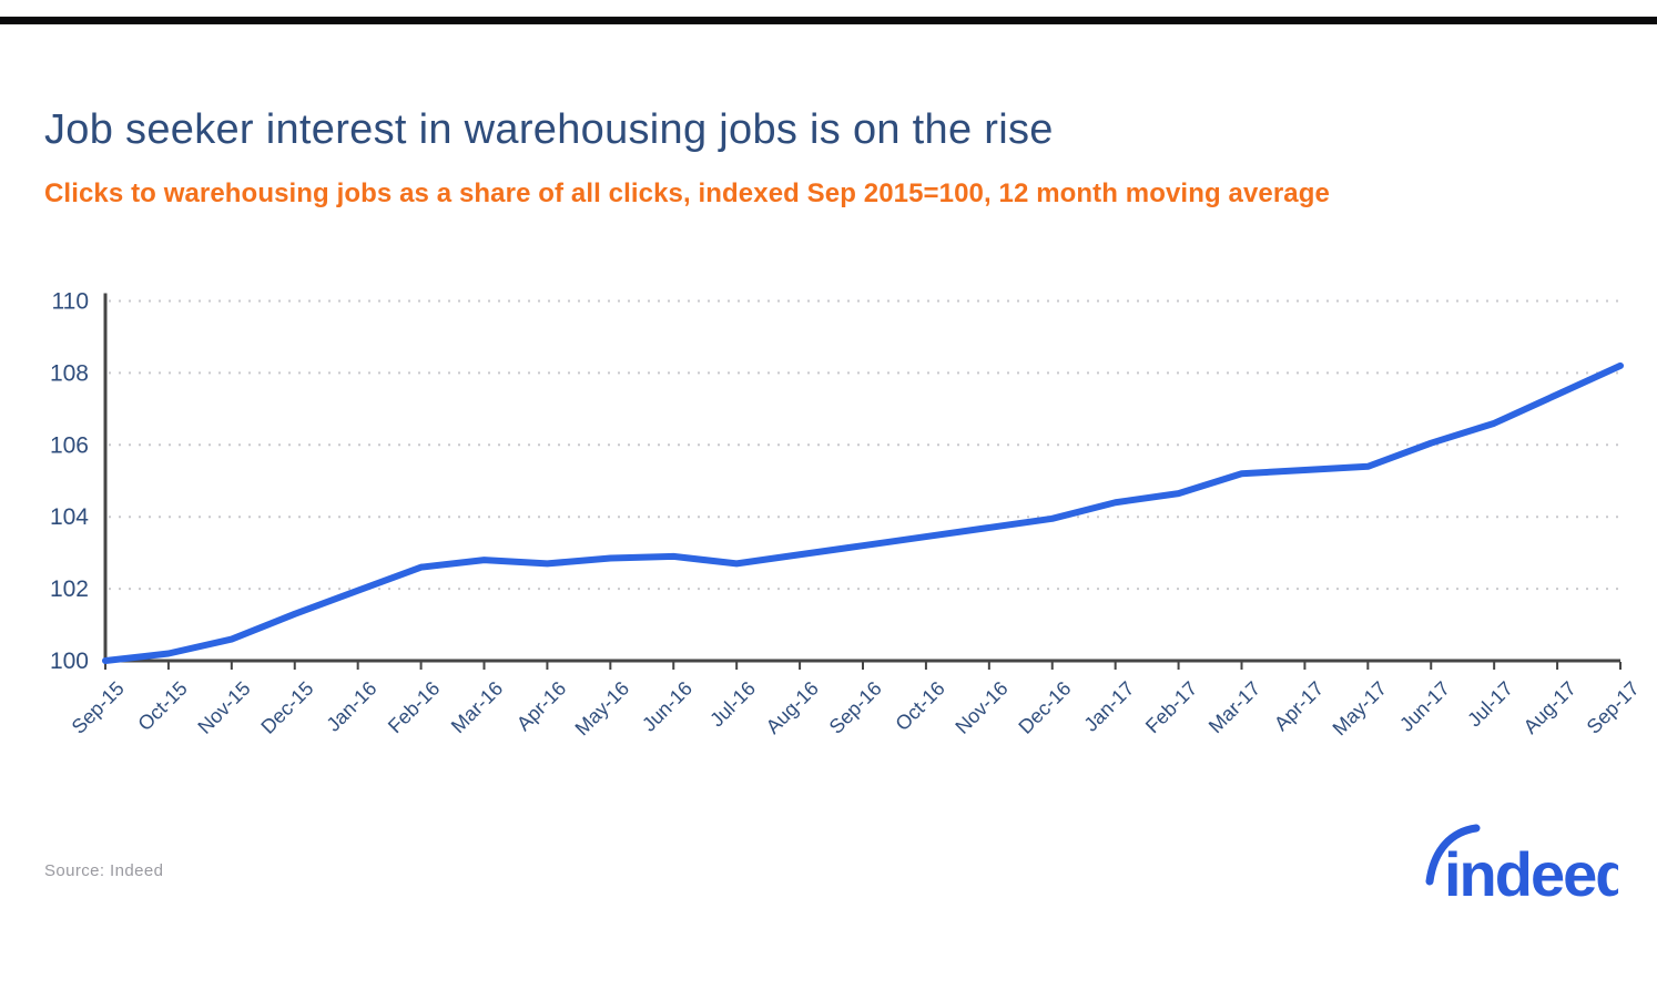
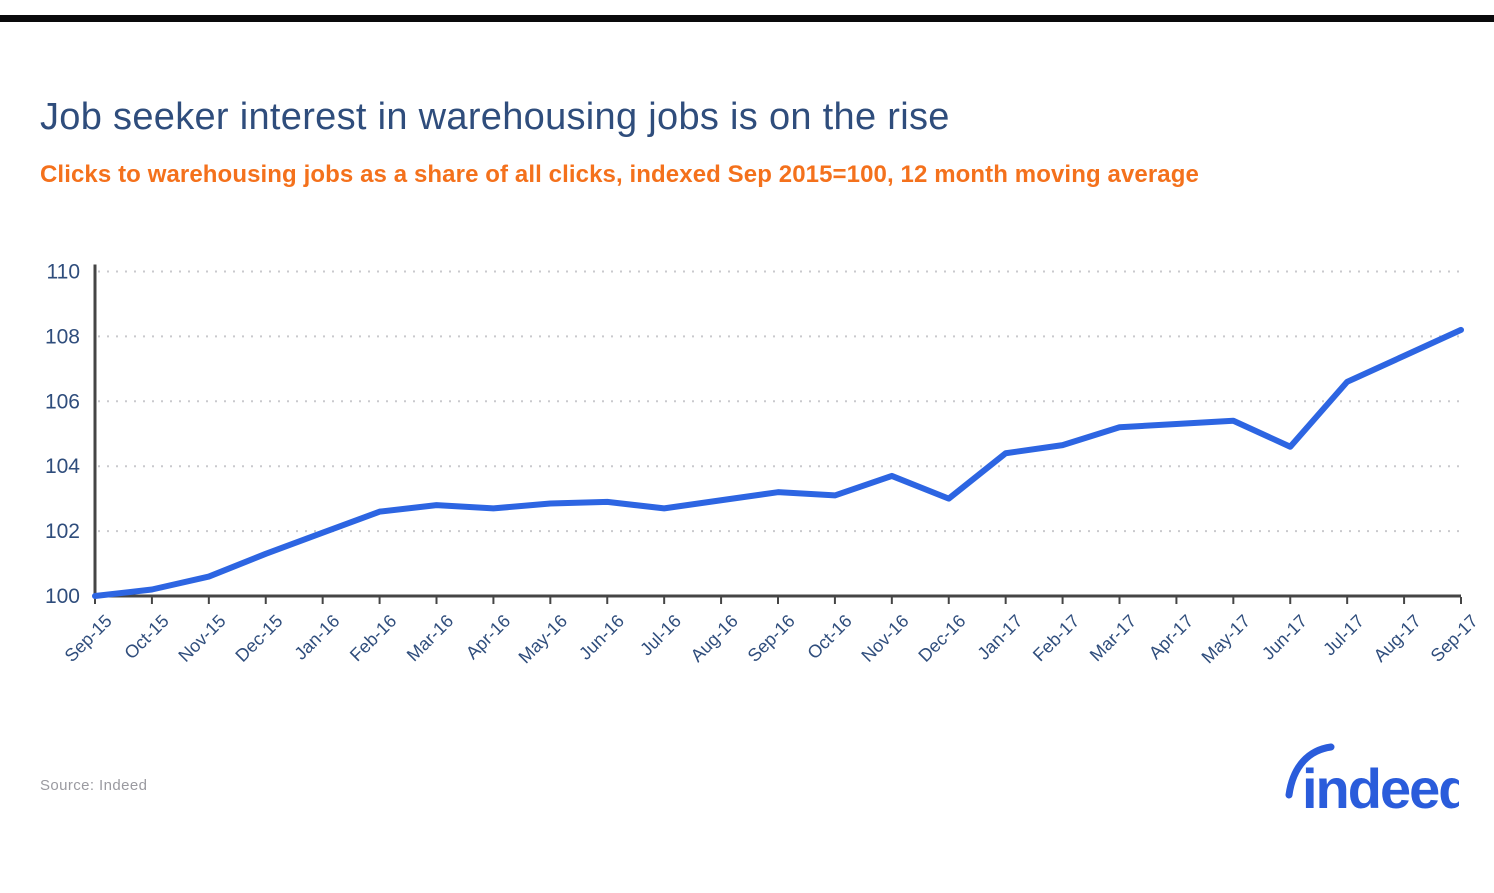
Oct-16: 103.5 -> 103.1
Dec-16: 104.0 -> 103.0
Jun-17: 106.0 -> 104.6
